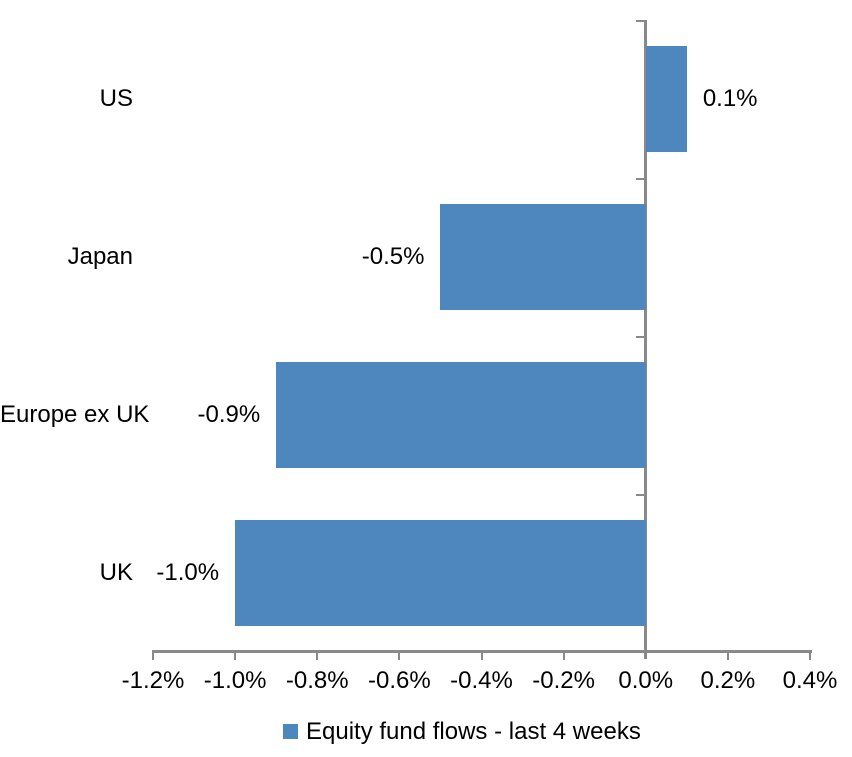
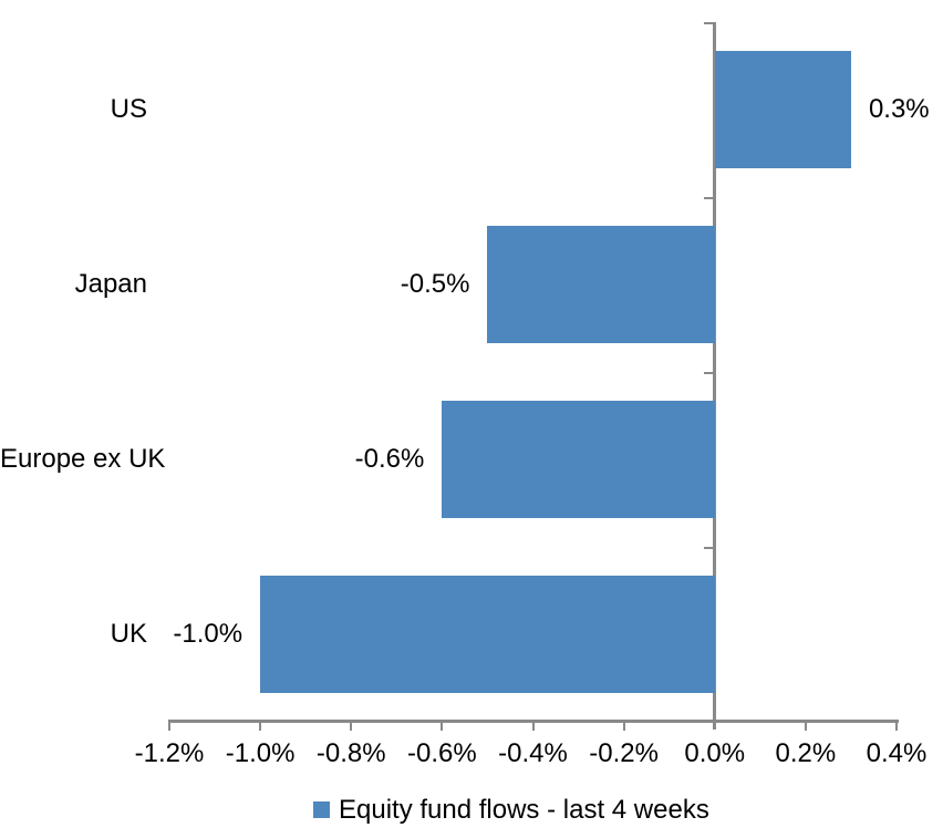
US: 0.1% -> 0.3%
Europe ex UK: -0.9% -> -0.6%
